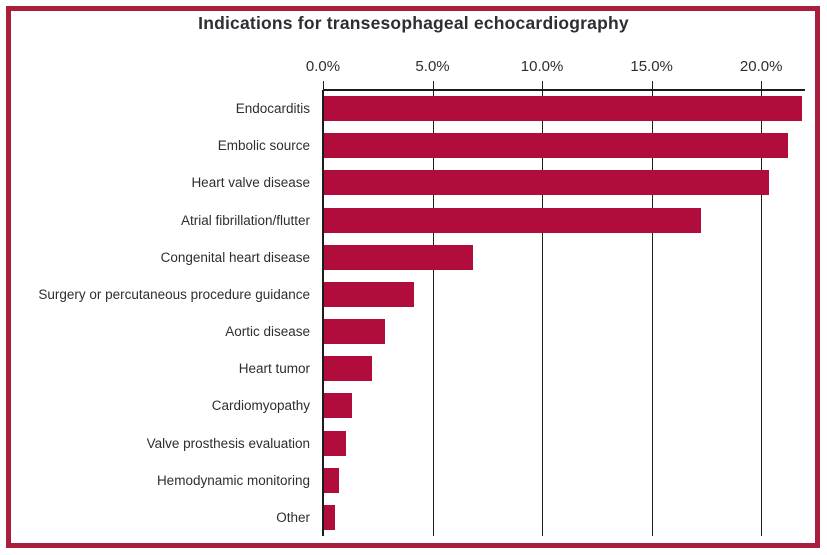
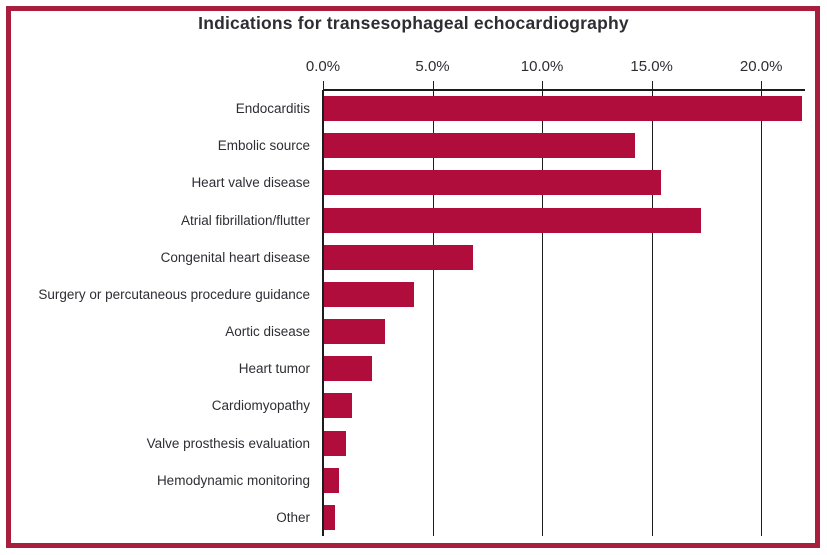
Embolic source: 21.2% -> 14.2%
Heart valve disease: 20.3% -> 15.4%
